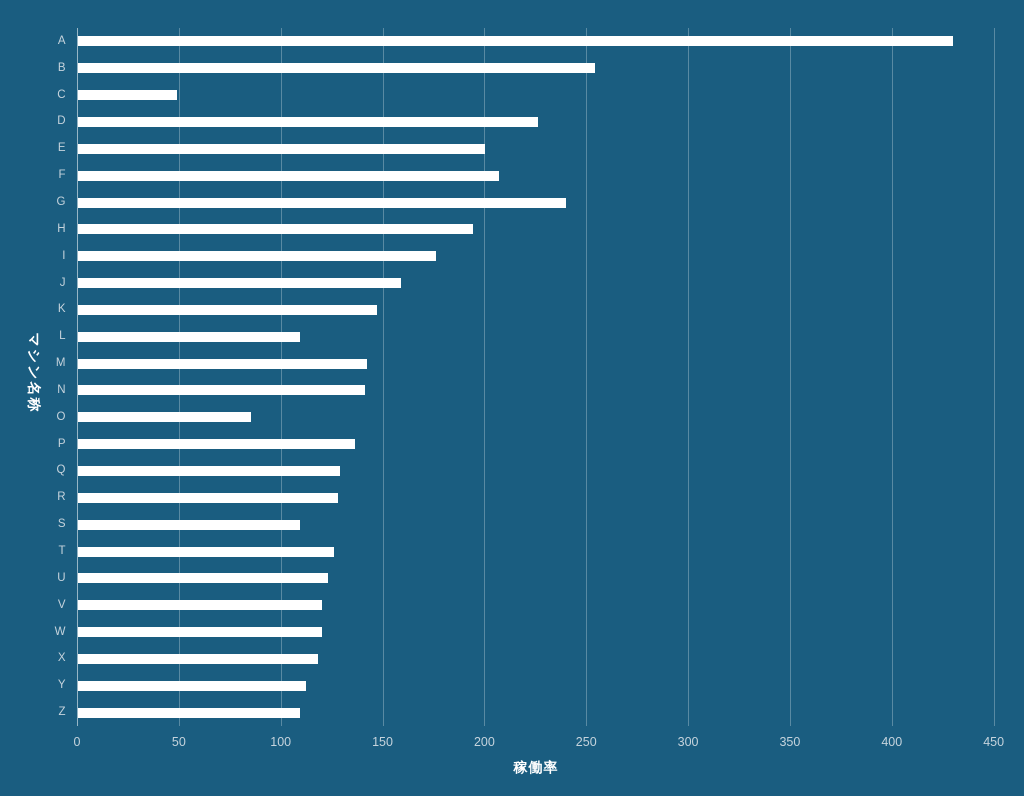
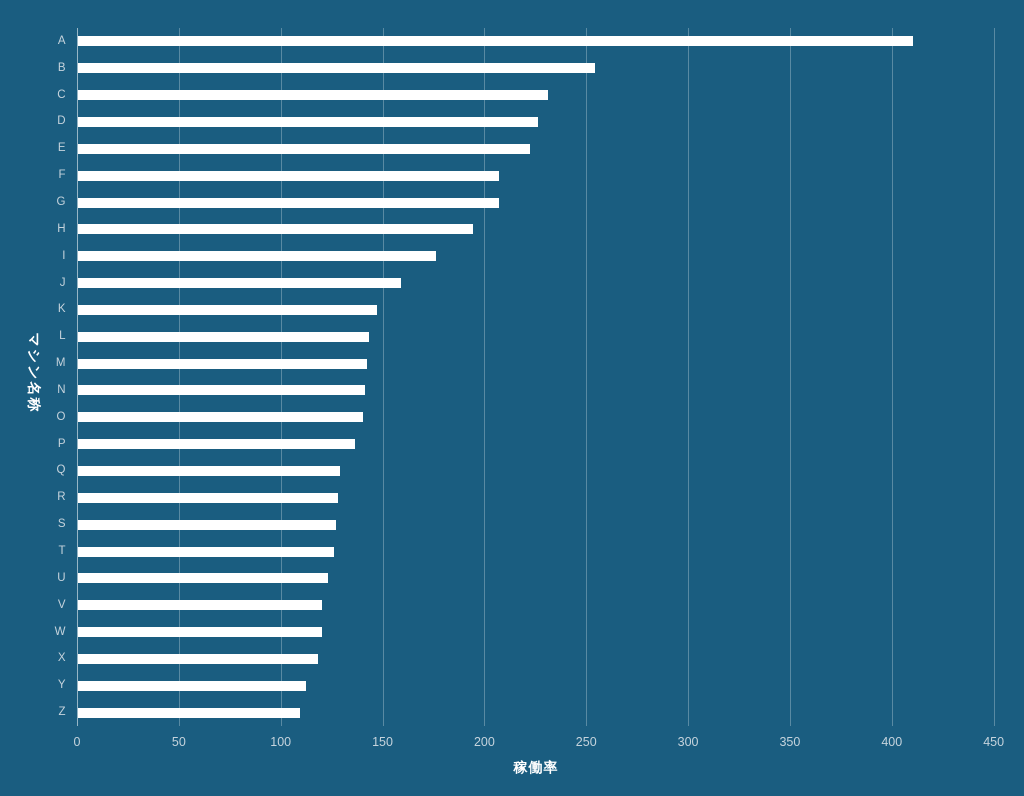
A: 430 -> 410
C: 49 -> 231
E: 200 -> 222
G: 240 -> 207
L: 109 -> 143
O: 85 -> 140
S: 109 -> 127
